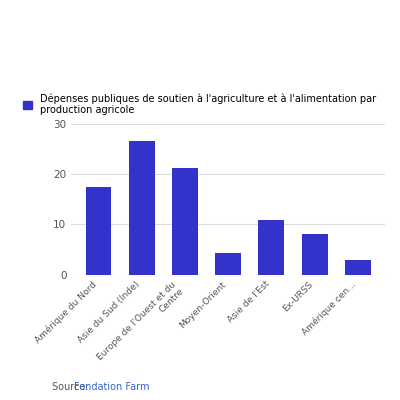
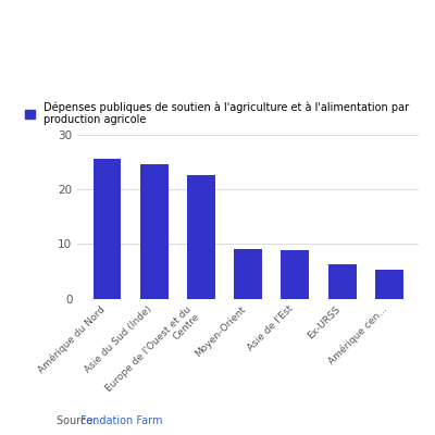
Amérique du Nord: 17.4 -> 25.5
Asie du Sud (Inde): 26.6 -> 24.5
Europe de l'Ouest et du Centre: 21.2 -> 22.5
Moyen-Orient: 4.4 -> 9.0
Asie de l'Est: 10.8 -> 8.8
Ex-URSS: 8.0 -> 6.2
Amérique cen...: 3.0 -> 5.2
